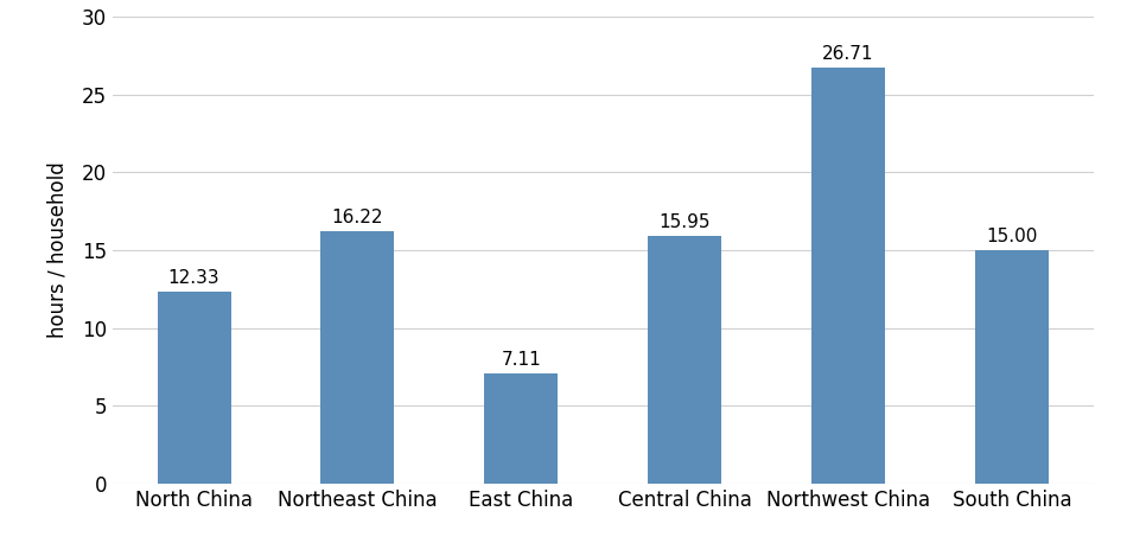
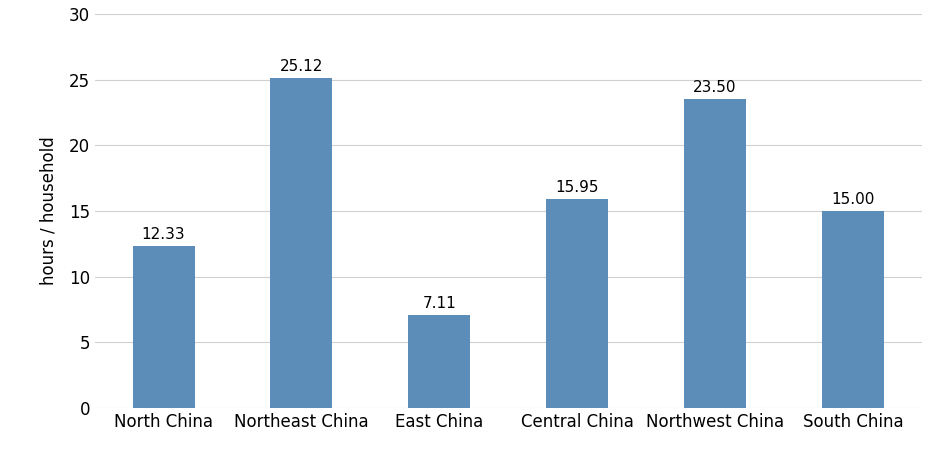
Northeast China: 16.22 -> 25.12
Northwest China: 26.71 -> 23.50
